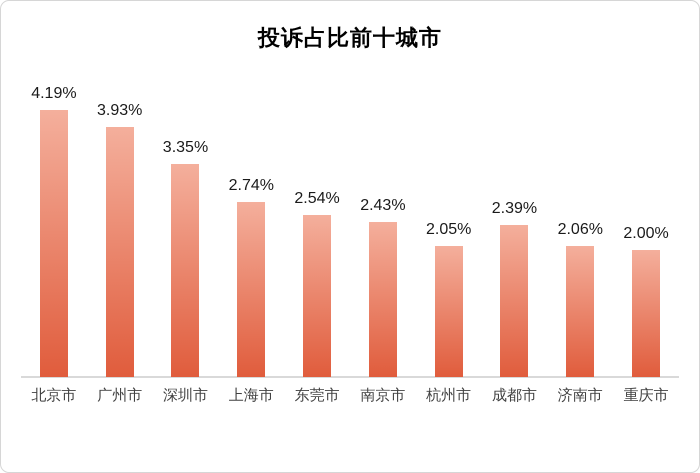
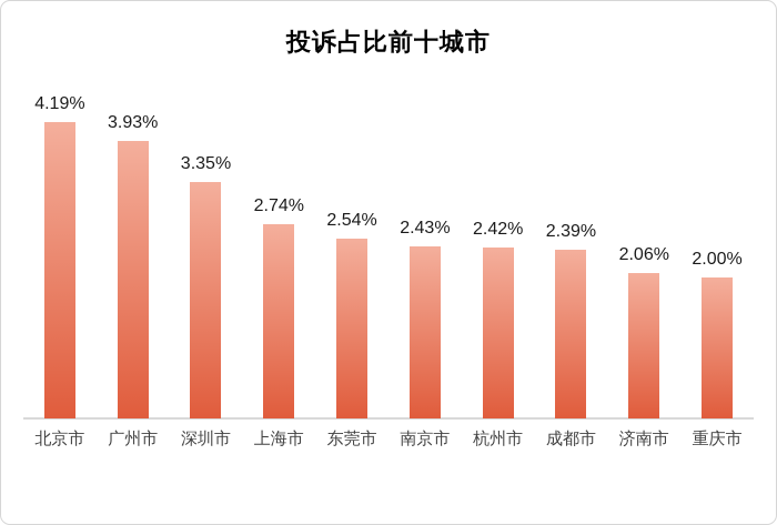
杭州市: 2.05% -> 2.42%
